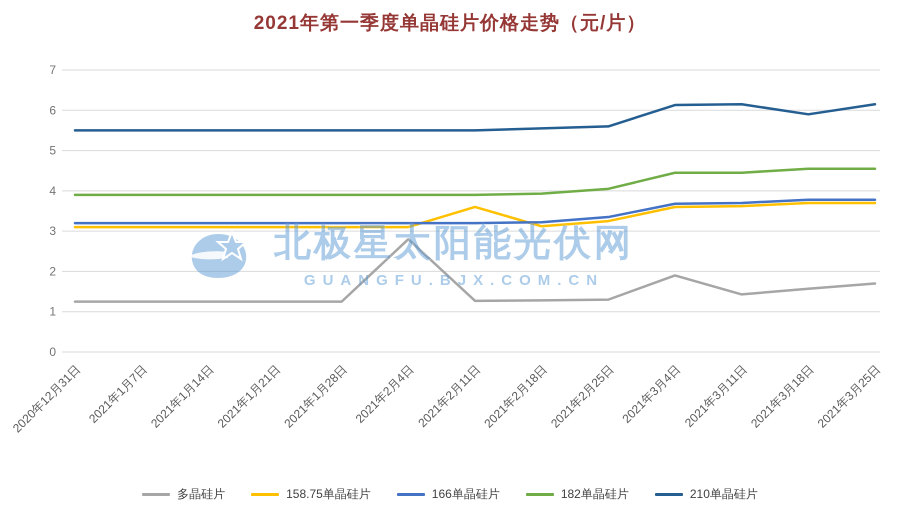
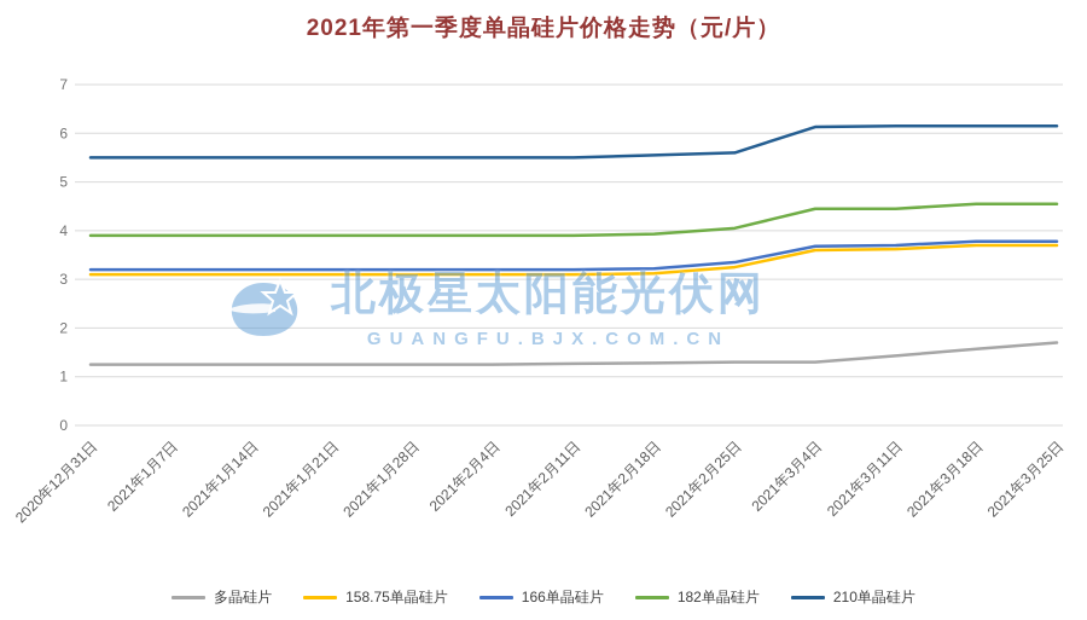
多晶硅片/2021年2月4日: 2.8 -> 1.2
158.75单晶硅片/2021年2月11日: 3.6 -> 3.1
多晶硅片/2021年3月4日: 1.9 -> 1.3
210单晶硅片/2021年3月18日: 5.9 -> 6.2
